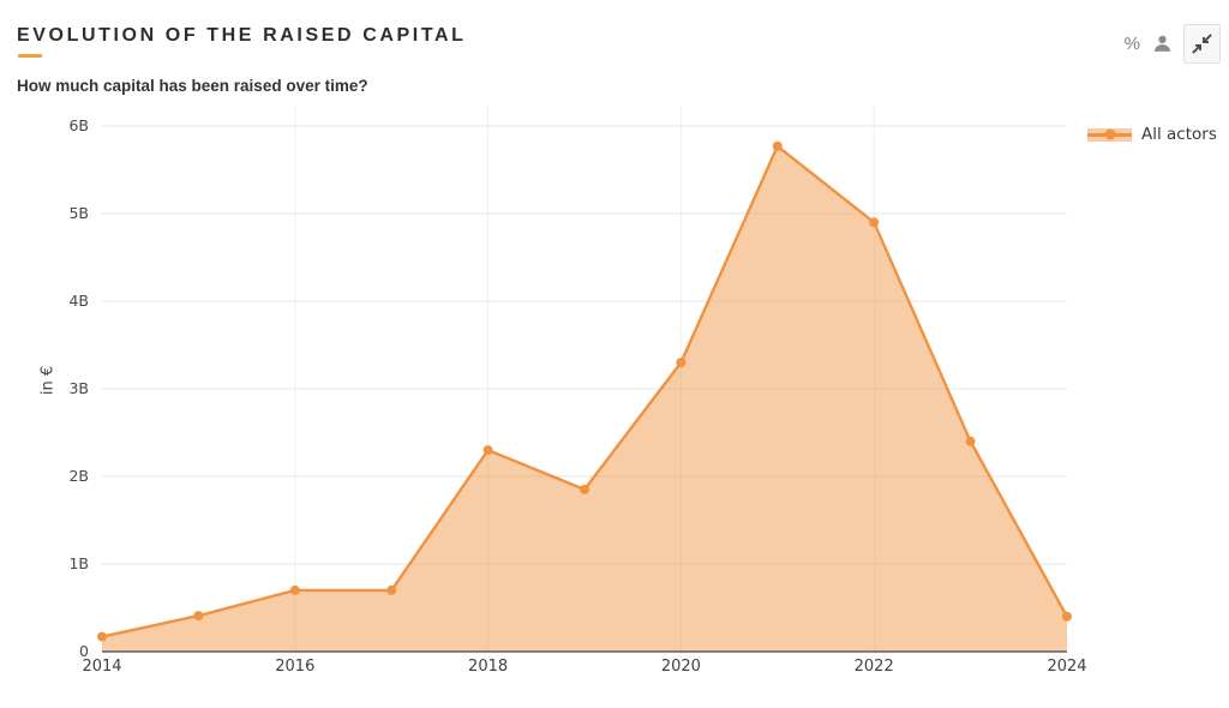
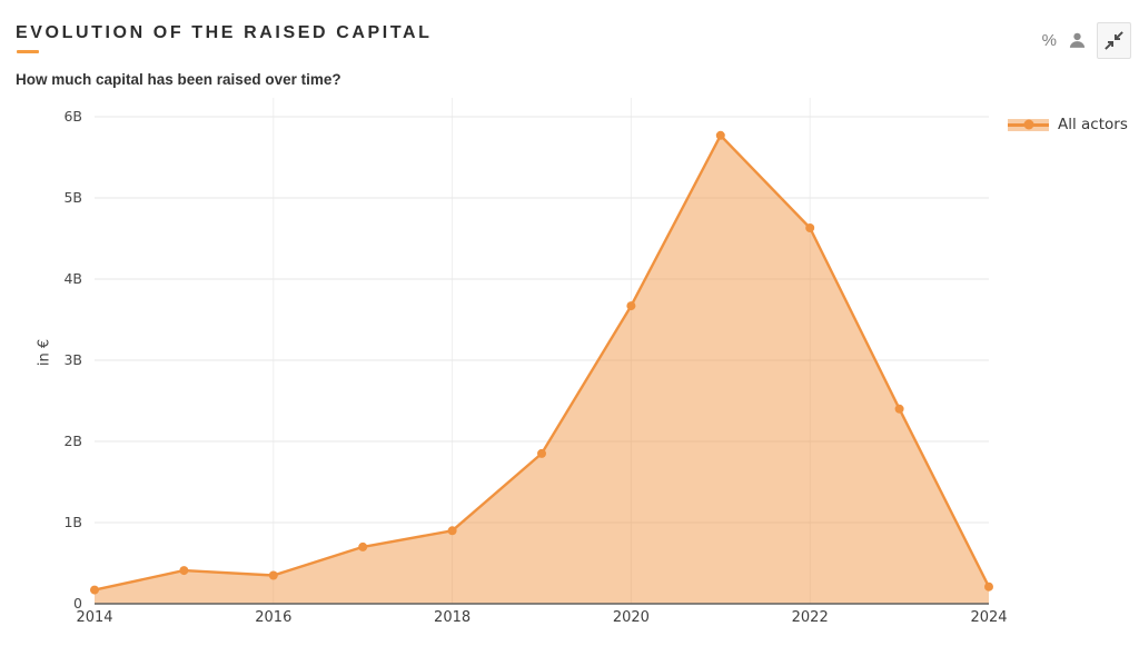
2016: 0.7B -> 0.3B
2018: 2.3B -> 0.9B
2020: 3.3B -> 3.7B
2022: 4.9B -> 4.6B
2024: 0.4B -> 0.2B
